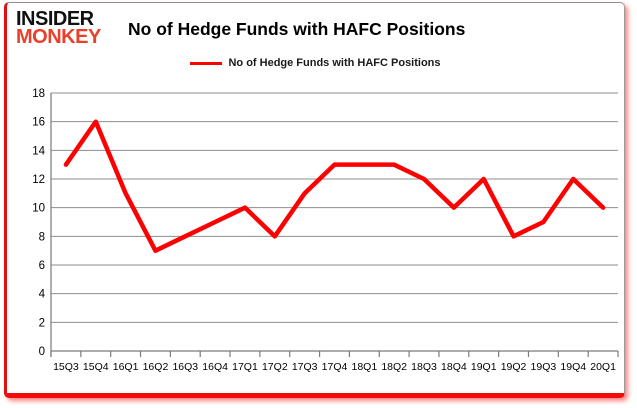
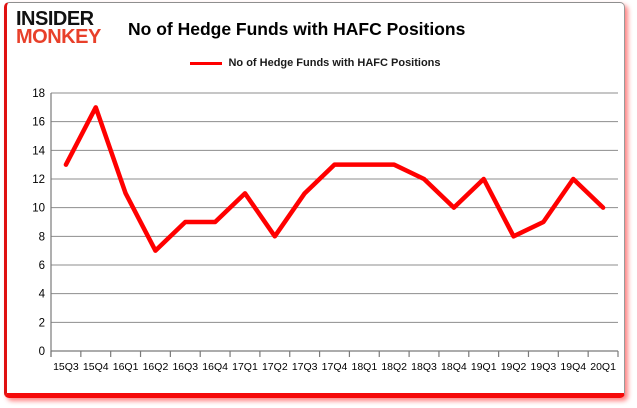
15Q4: 16 -> 17
16Q3: 8 -> 9
17Q1: 10 -> 11
